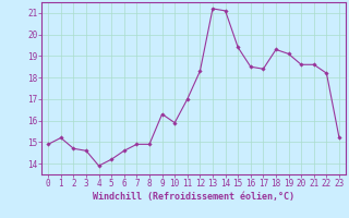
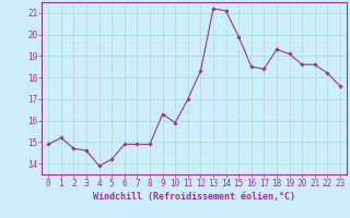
6: 14.6 -> 14.9
15: 19.4 -> 19.9
23: 15.2 -> 17.6
